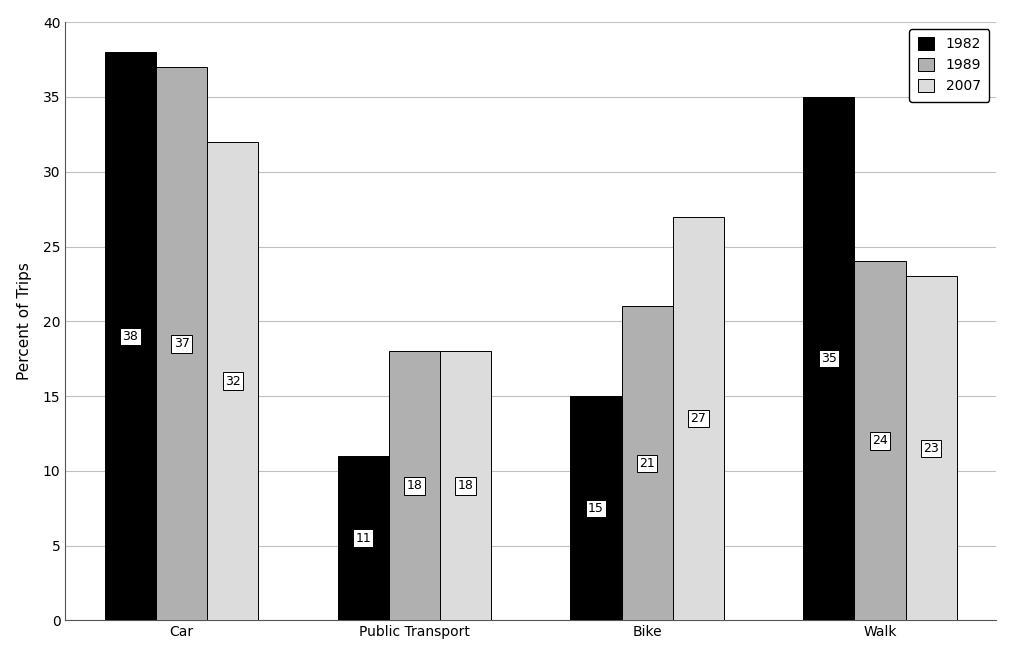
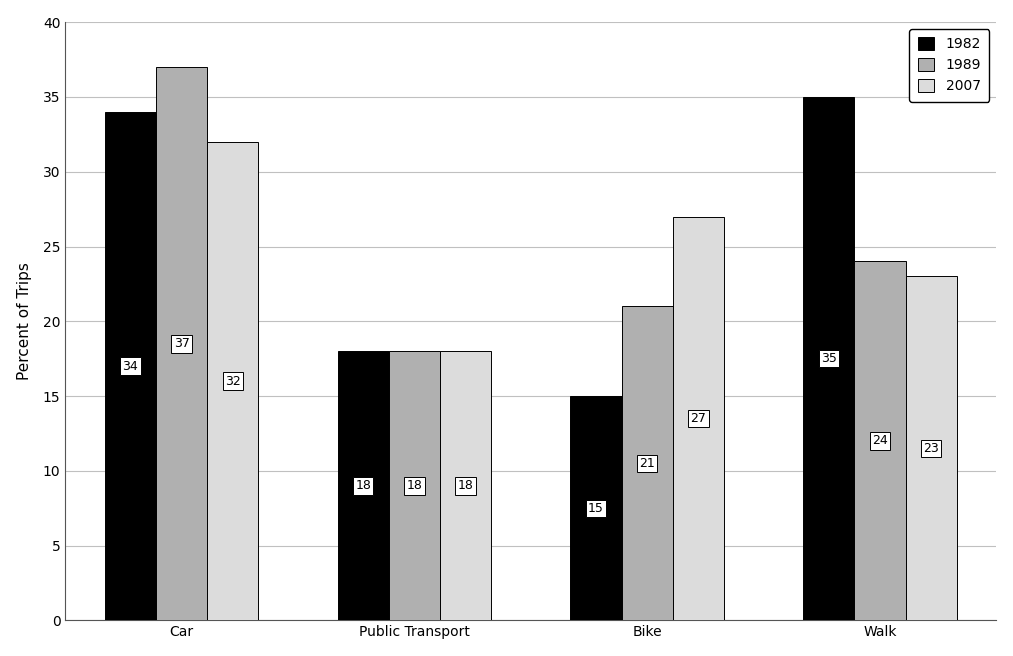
1982/Car: 38 -> 34
1982/Public Transport: 11 -> 18
